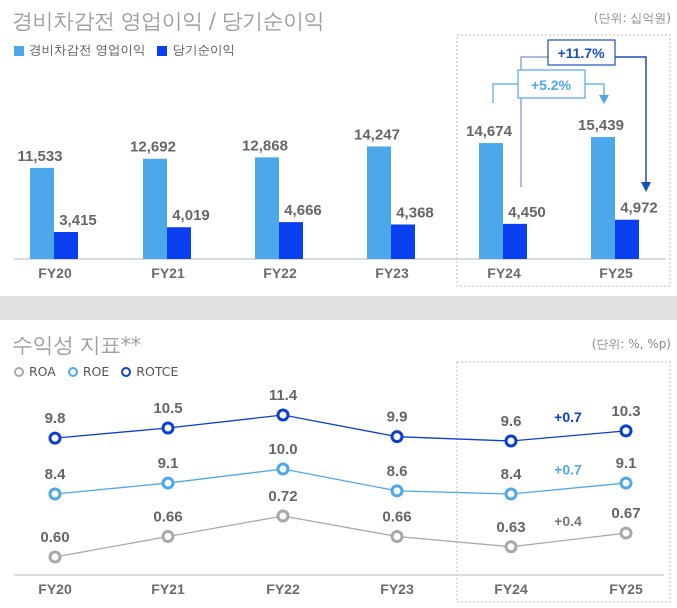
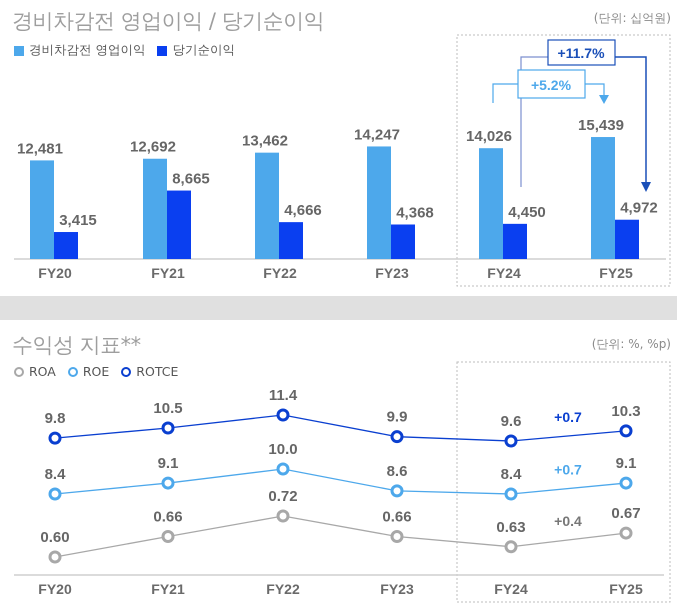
경비차감전 영업이익 / 당기순이익/경비차감전 영업이익/FY20: 11,533 -> 12,481
경비차감전 영업이익 / 당기순이익/당기순이익/FY21: 4,019 -> 8,665
경비차감전 영업이익 / 당기순이익/경비차감전 영업이익/FY22: 12,868 -> 13,462
경비차감전 영업이익 / 당기순이익/경비차감전 영업이익/FY24: 14,674 -> 14,026
